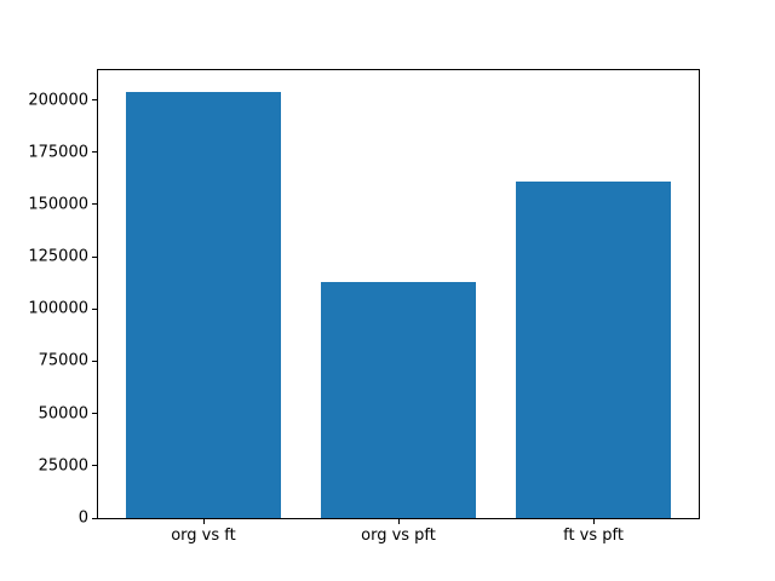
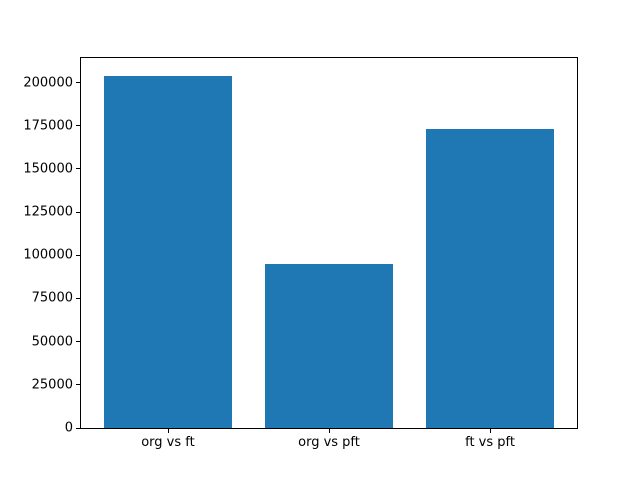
org vs pft: 113000 -> 95000
ft vs pft: 161000 -> 173000
